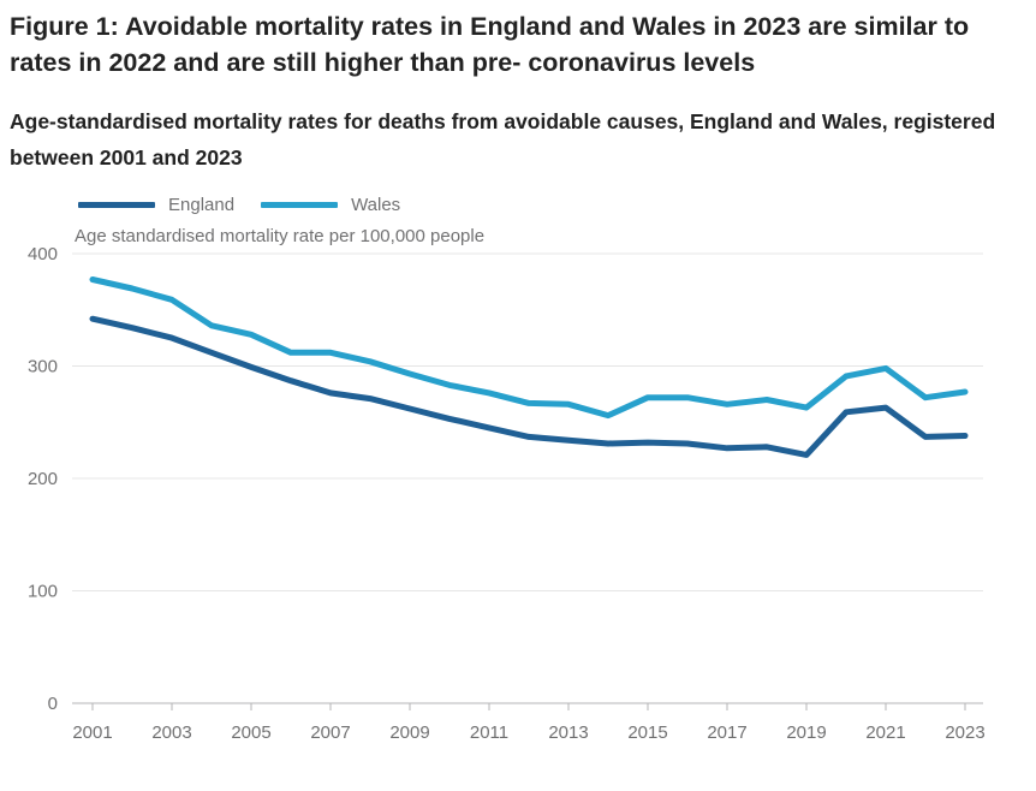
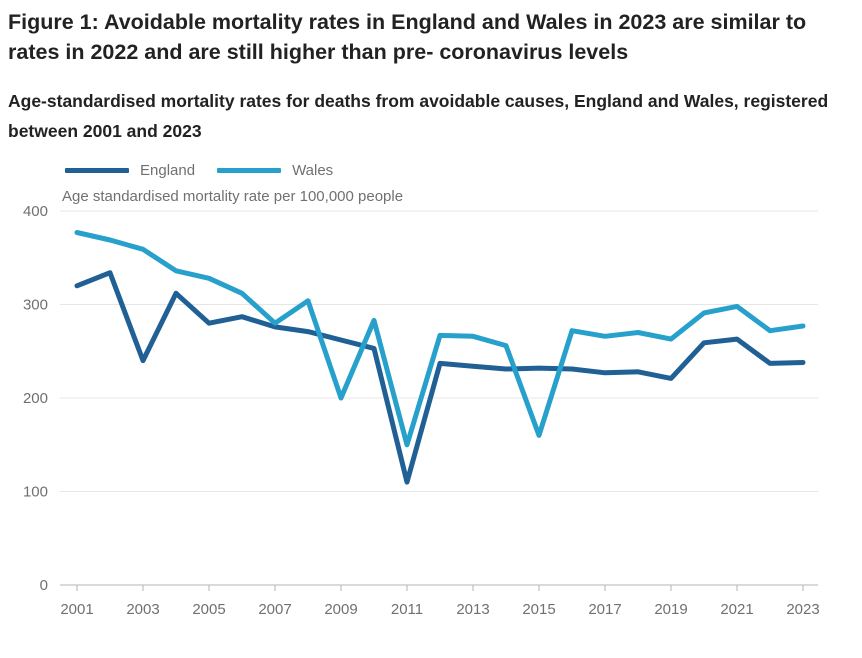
England/2001: 340 -> 320
England/2003: 320 -> 240
England/2005: 300 -> 280
Wales/2007: 310 -> 280
Wales/2009: 290 -> 200
England/2011: 240 -> 110
Wales/2011: 280 -> 150
Wales/2015: 270 -> 160
